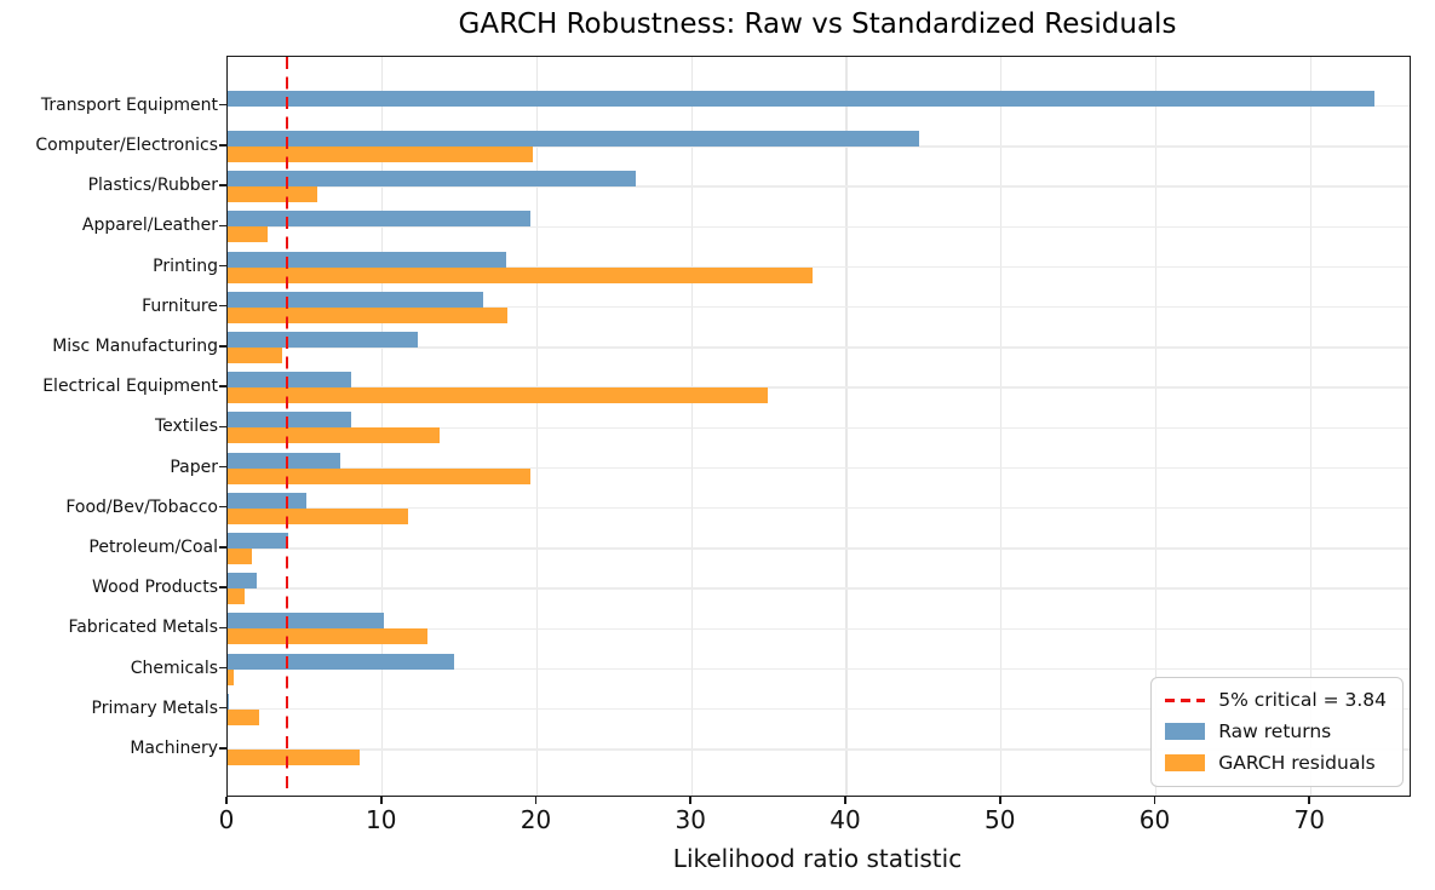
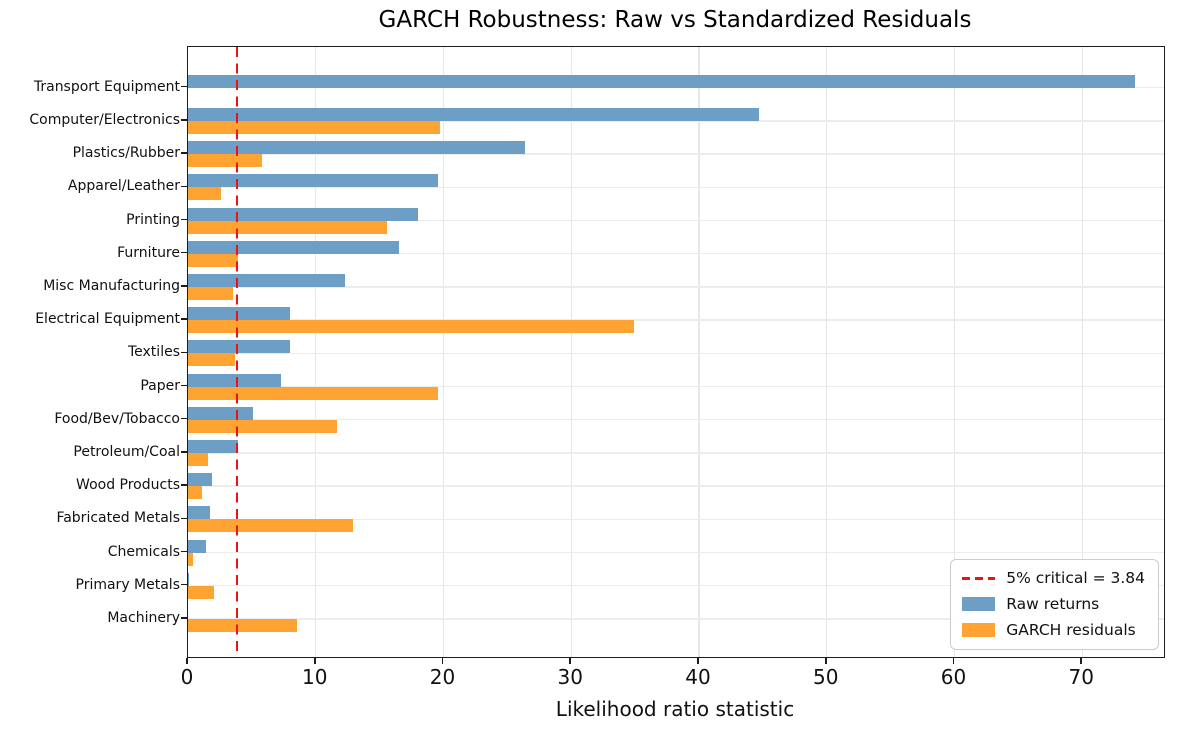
GARCH residuals/Printing: 37.8 -> 15.6
GARCH residuals/Furniture: 18.1 -> 3.9
GARCH residuals/Textiles: 13.7 -> 3.7
Raw returns/Fabricated Metals: 10.1 -> 1.7
Raw returns/Chemicals: 14.6 -> 1.4
